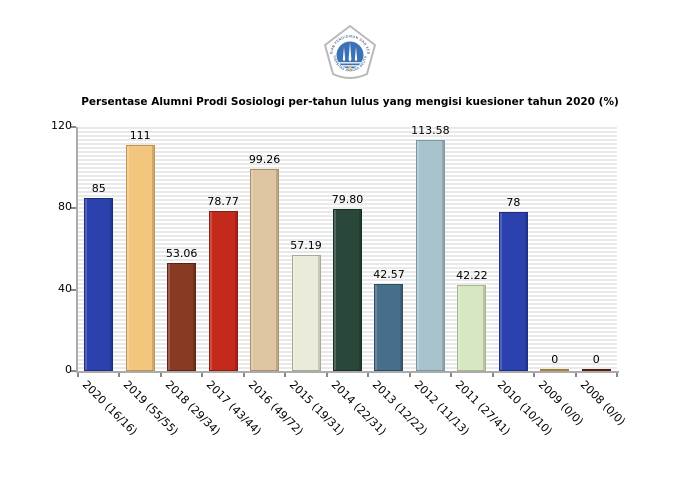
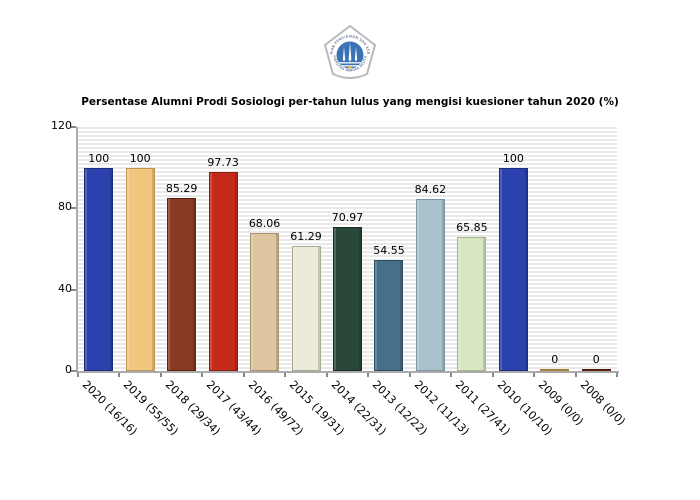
2020 (16/16): 85 -> 100
2019 (55/55): 111 -> 100
2018 (29/34): 53.06 -> 85.29
2017 (43/44): 78.77 -> 97.73
2016 (49/72): 99.26 -> 68.06
2015 (19/31): 57.19 -> 61.29
2014 (22/31): 79.80 -> 70.97
2013 (12/22): 42.57 -> 54.55
2012 (11/13): 113.58 -> 84.62
2011 (27/41): 42.22 -> 65.85
2010 (10/10): 78 -> 100
